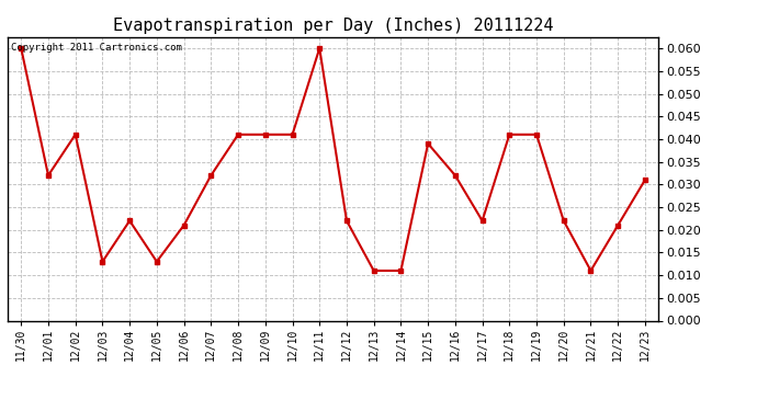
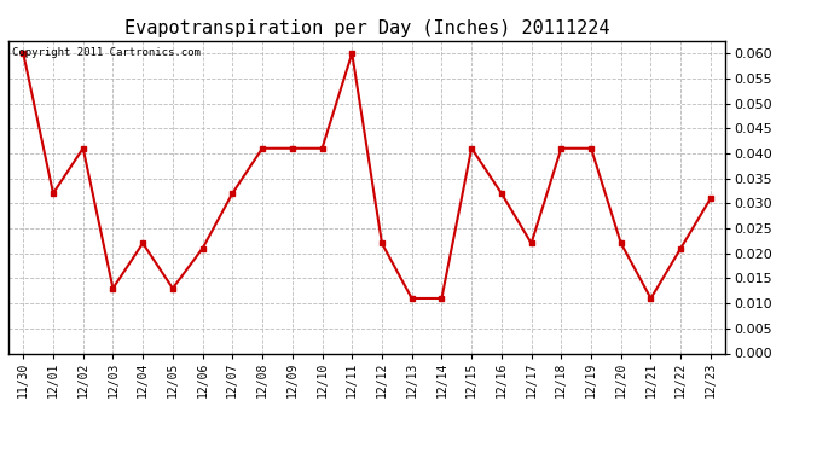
12/15: 0.039 -> 0.041
